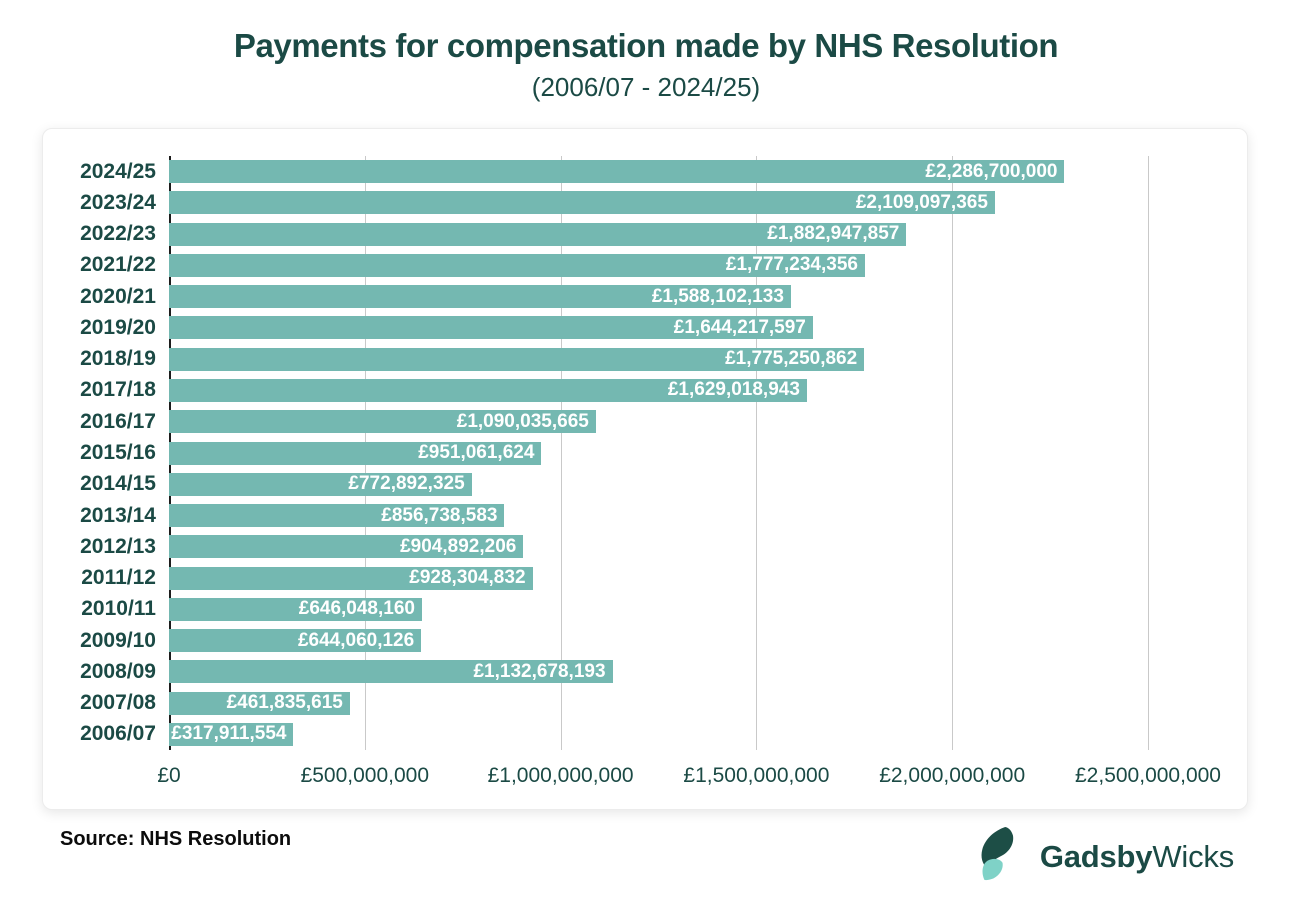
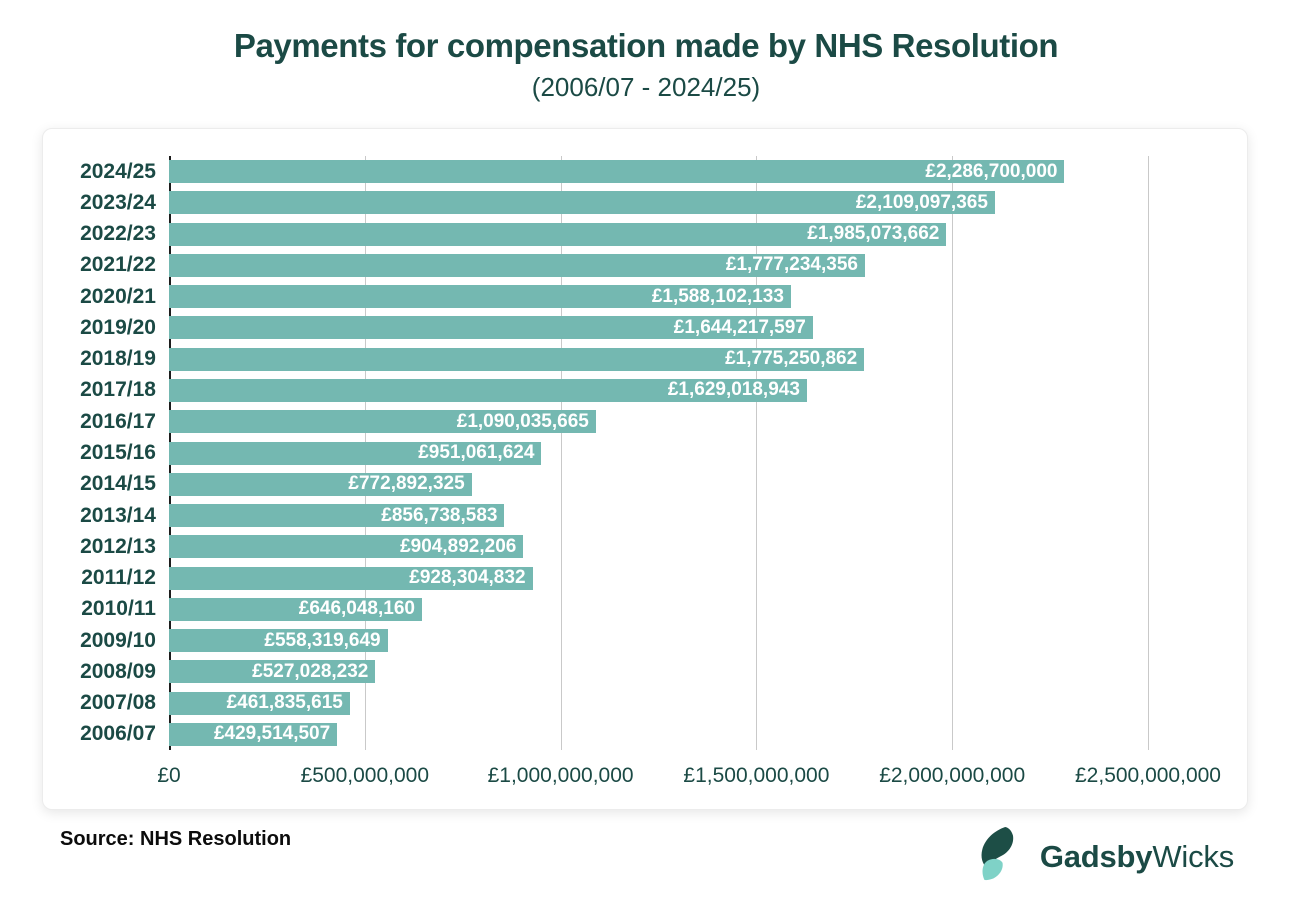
2022/23: £1,882,947,857 -> £1,985,073,662
2009/10: £644,060,126 -> £558,319,649
2008/09: £1,132,678,193 -> £527,028,232
2006/07: £317,911,554 -> £429,514,507
